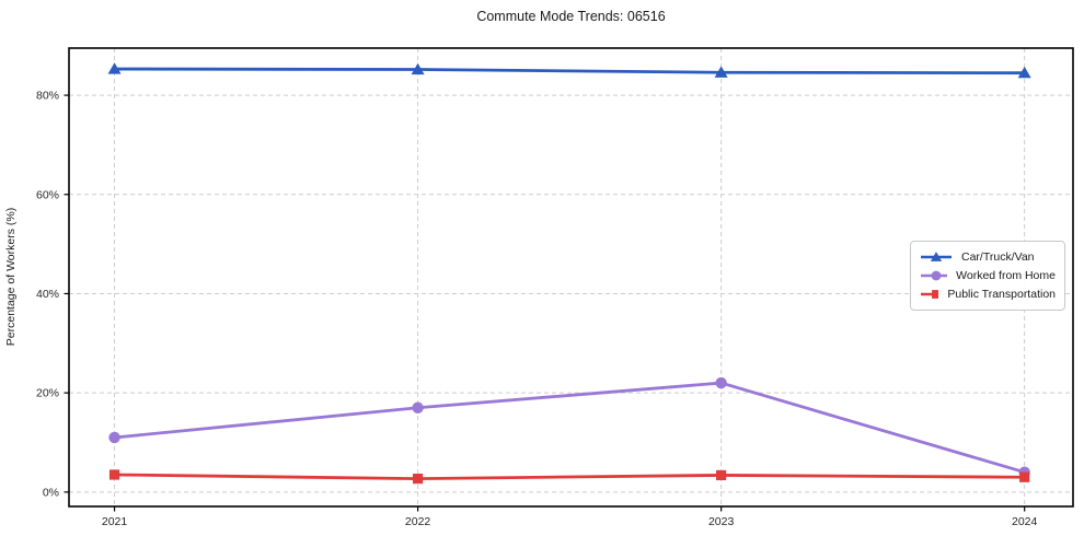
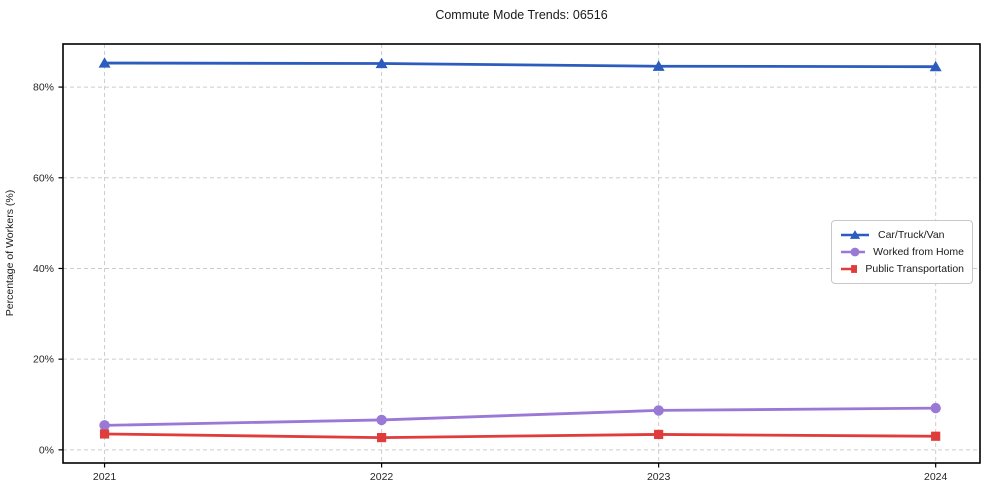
Worked from Home/2021: 11% -> 5%
Worked from Home/2022: 17% -> 7%
Worked from Home/2023: 22% -> 9%
Worked from Home/2024: 4% -> 9%
